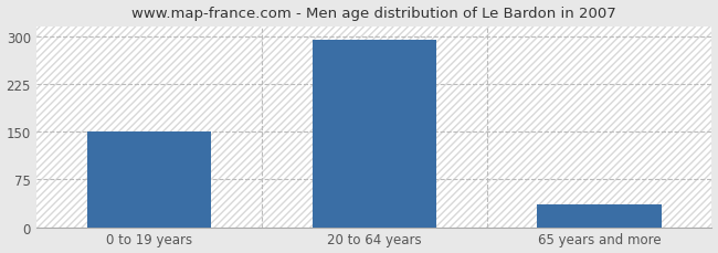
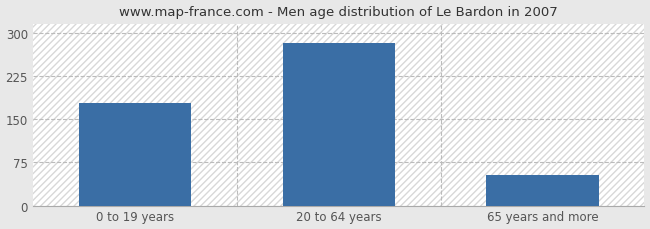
0 to 19 years: 150 -> 178
20 to 64 years: 295 -> 282
65 years and more: 35 -> 54
